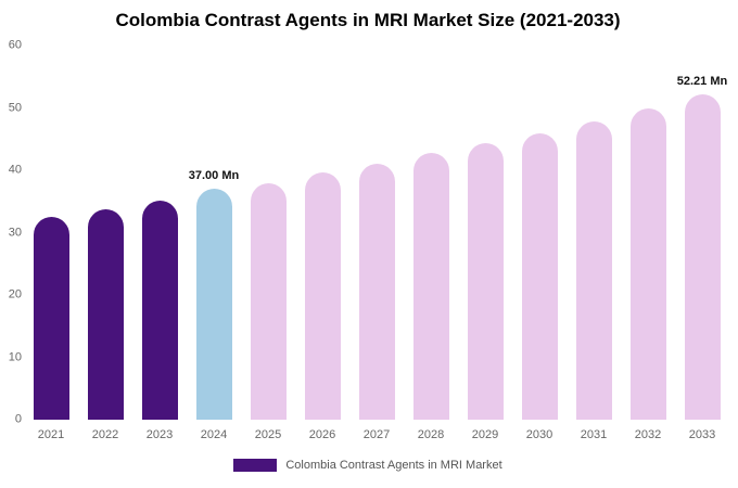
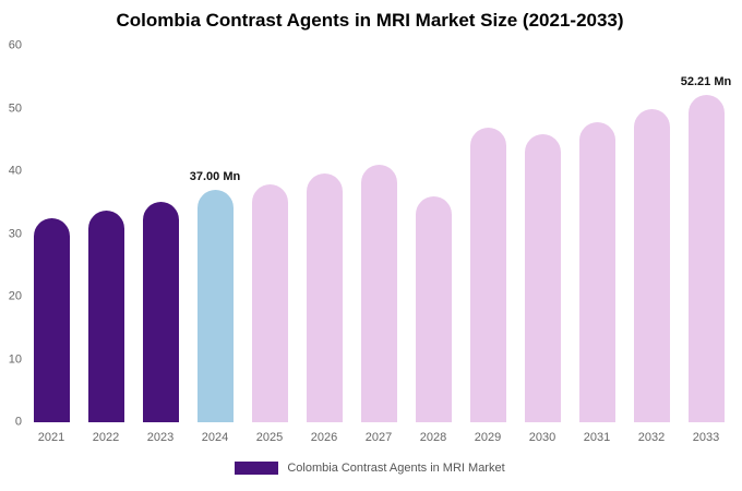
2028: 43 -> 36
2029: 44 -> 47
